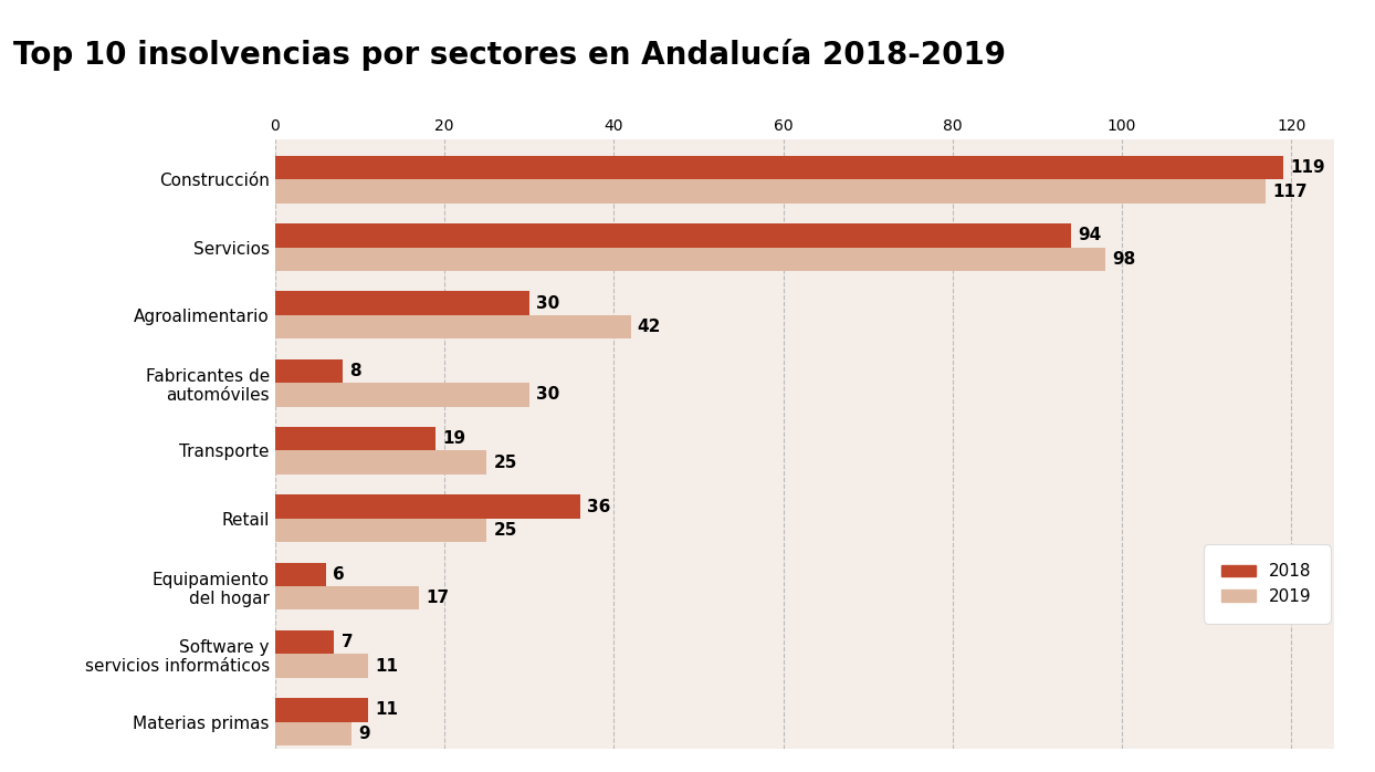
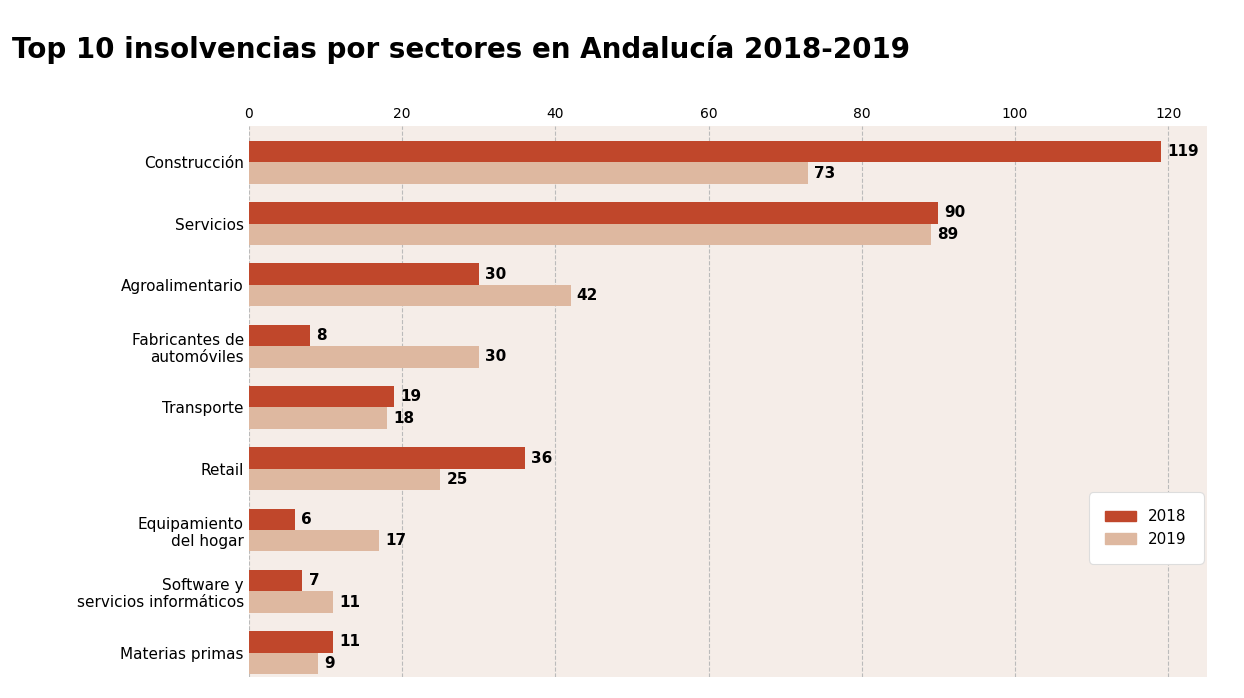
2019/Construcción: 117 -> 73
2018/Servicios: 94 -> 90
2019/Servicios: 98 -> 89
2019/Transporte: 25 -> 18
